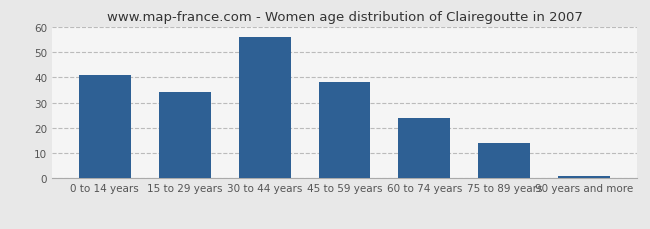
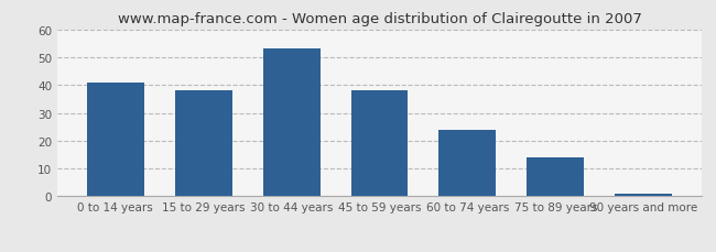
15 to 29 years: 34 -> 38
30 to 44 years: 56 -> 53
